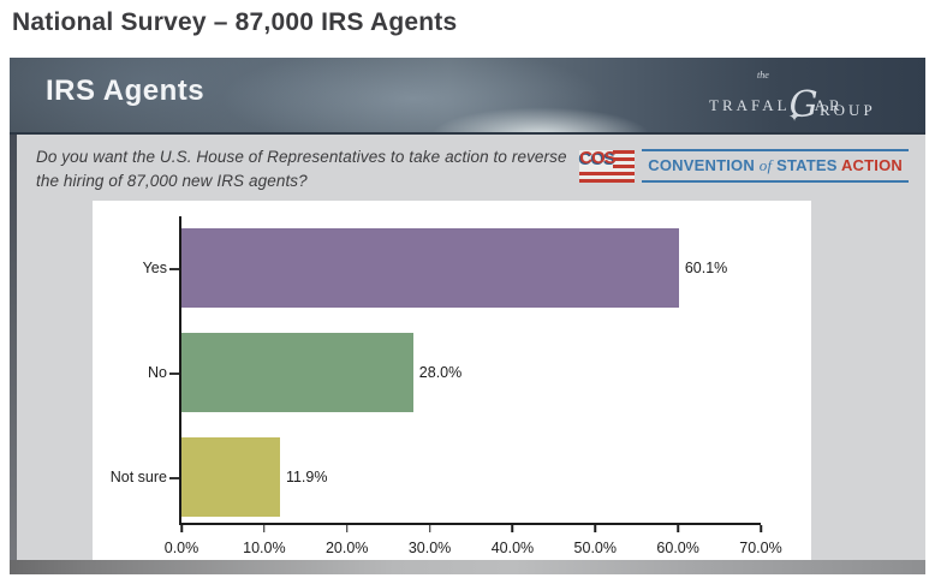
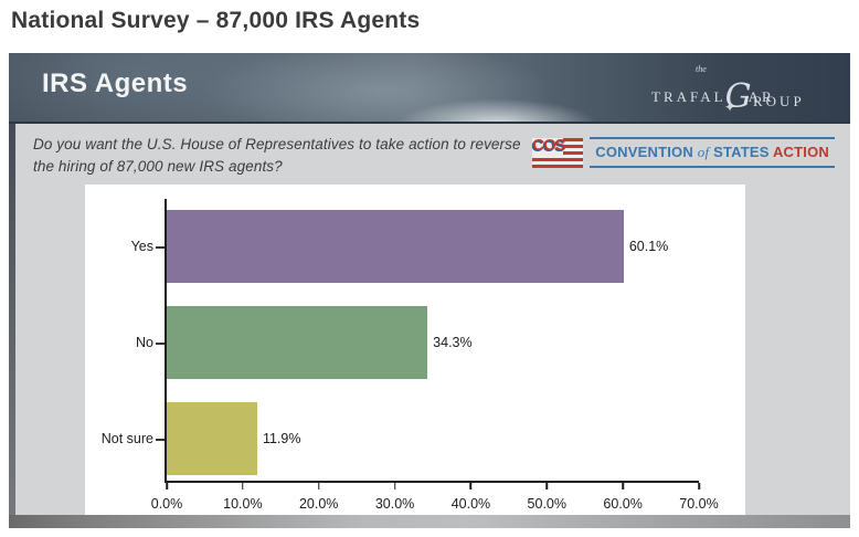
No: 28.0% -> 34.3%
